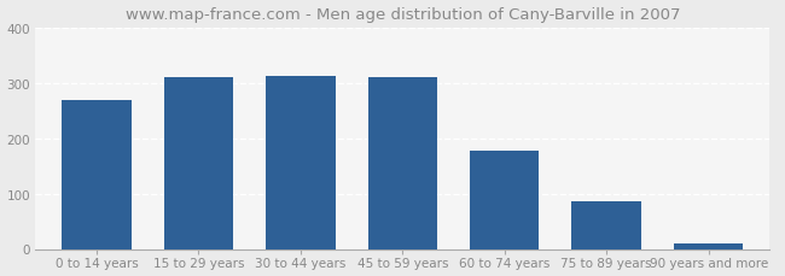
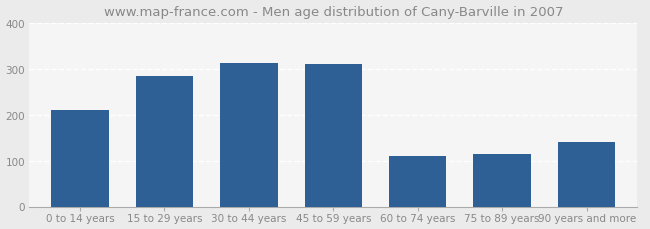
0 to 14 years: 270 -> 210
15 to 29 years: 311 -> 285
60 to 74 years: 177 -> 110
75 to 89 years: 86 -> 115
90 years and more: 10 -> 140
